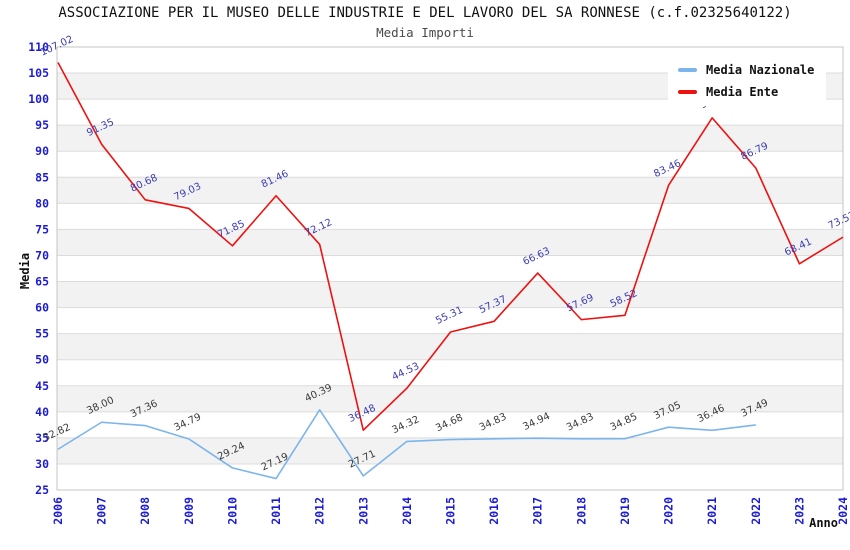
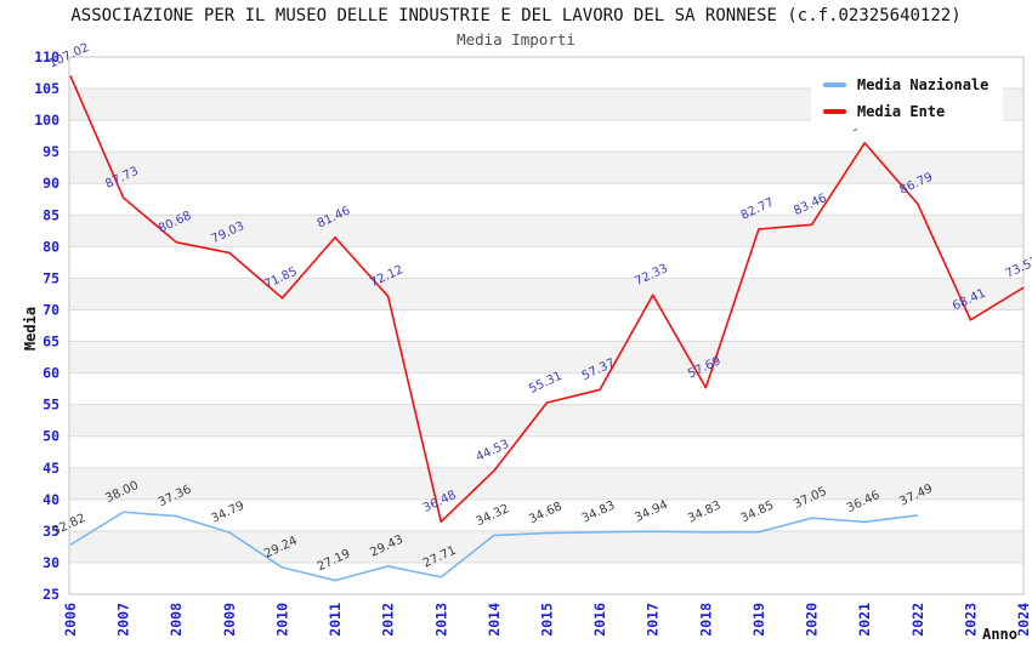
Media Ente/2007: 91.35 -> 87.73
Media Nazionale/2012: 40.39 -> 29.43
Media Ente/2017: 66.63 -> 72.33
Media Ente/2019: 58.52 -> 82.77
